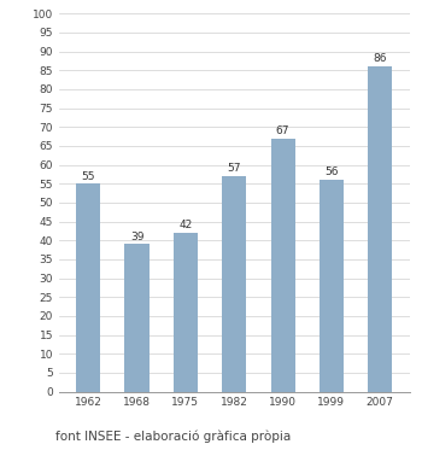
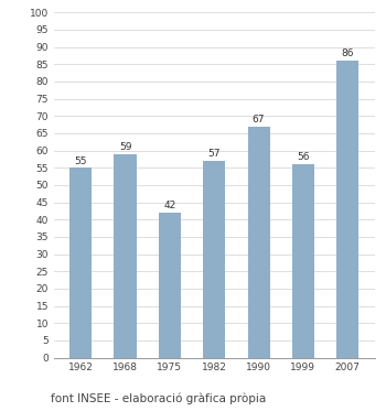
1968: 39 -> 59
